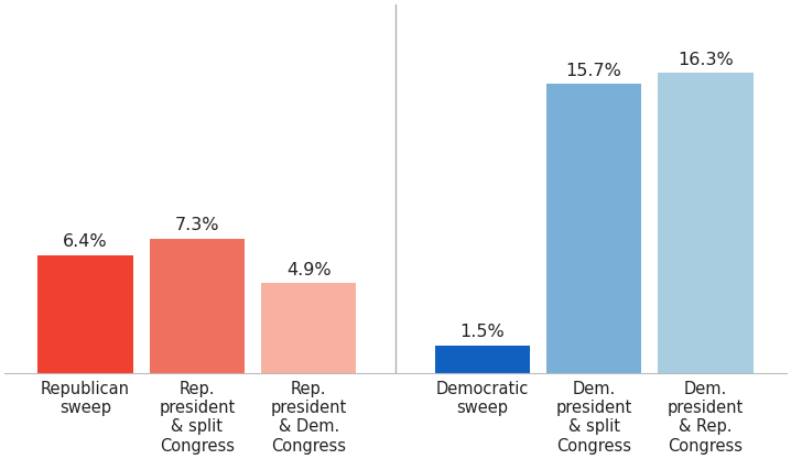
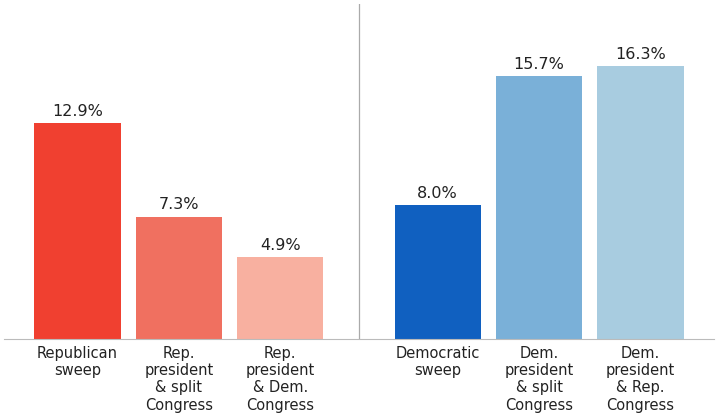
Republican sweep: 6.4% -> 12.9%
Democratic sweep: 1.5% -> 8.0%
